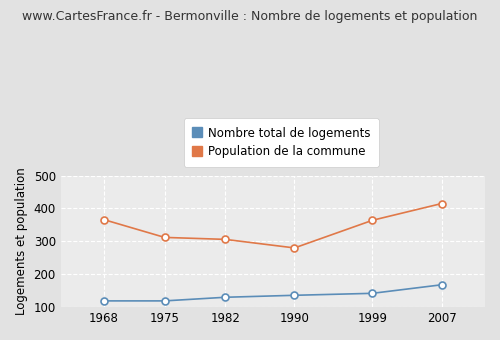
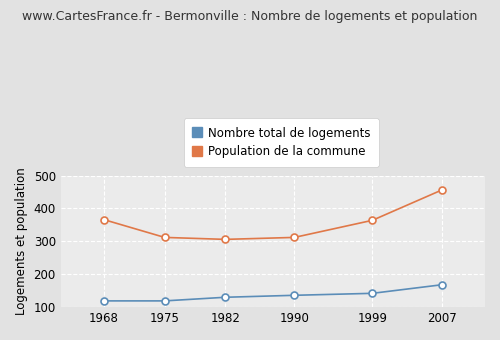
Population de la commune/1990: 280 -> 312
Population de la commune/2007: 415 -> 456
